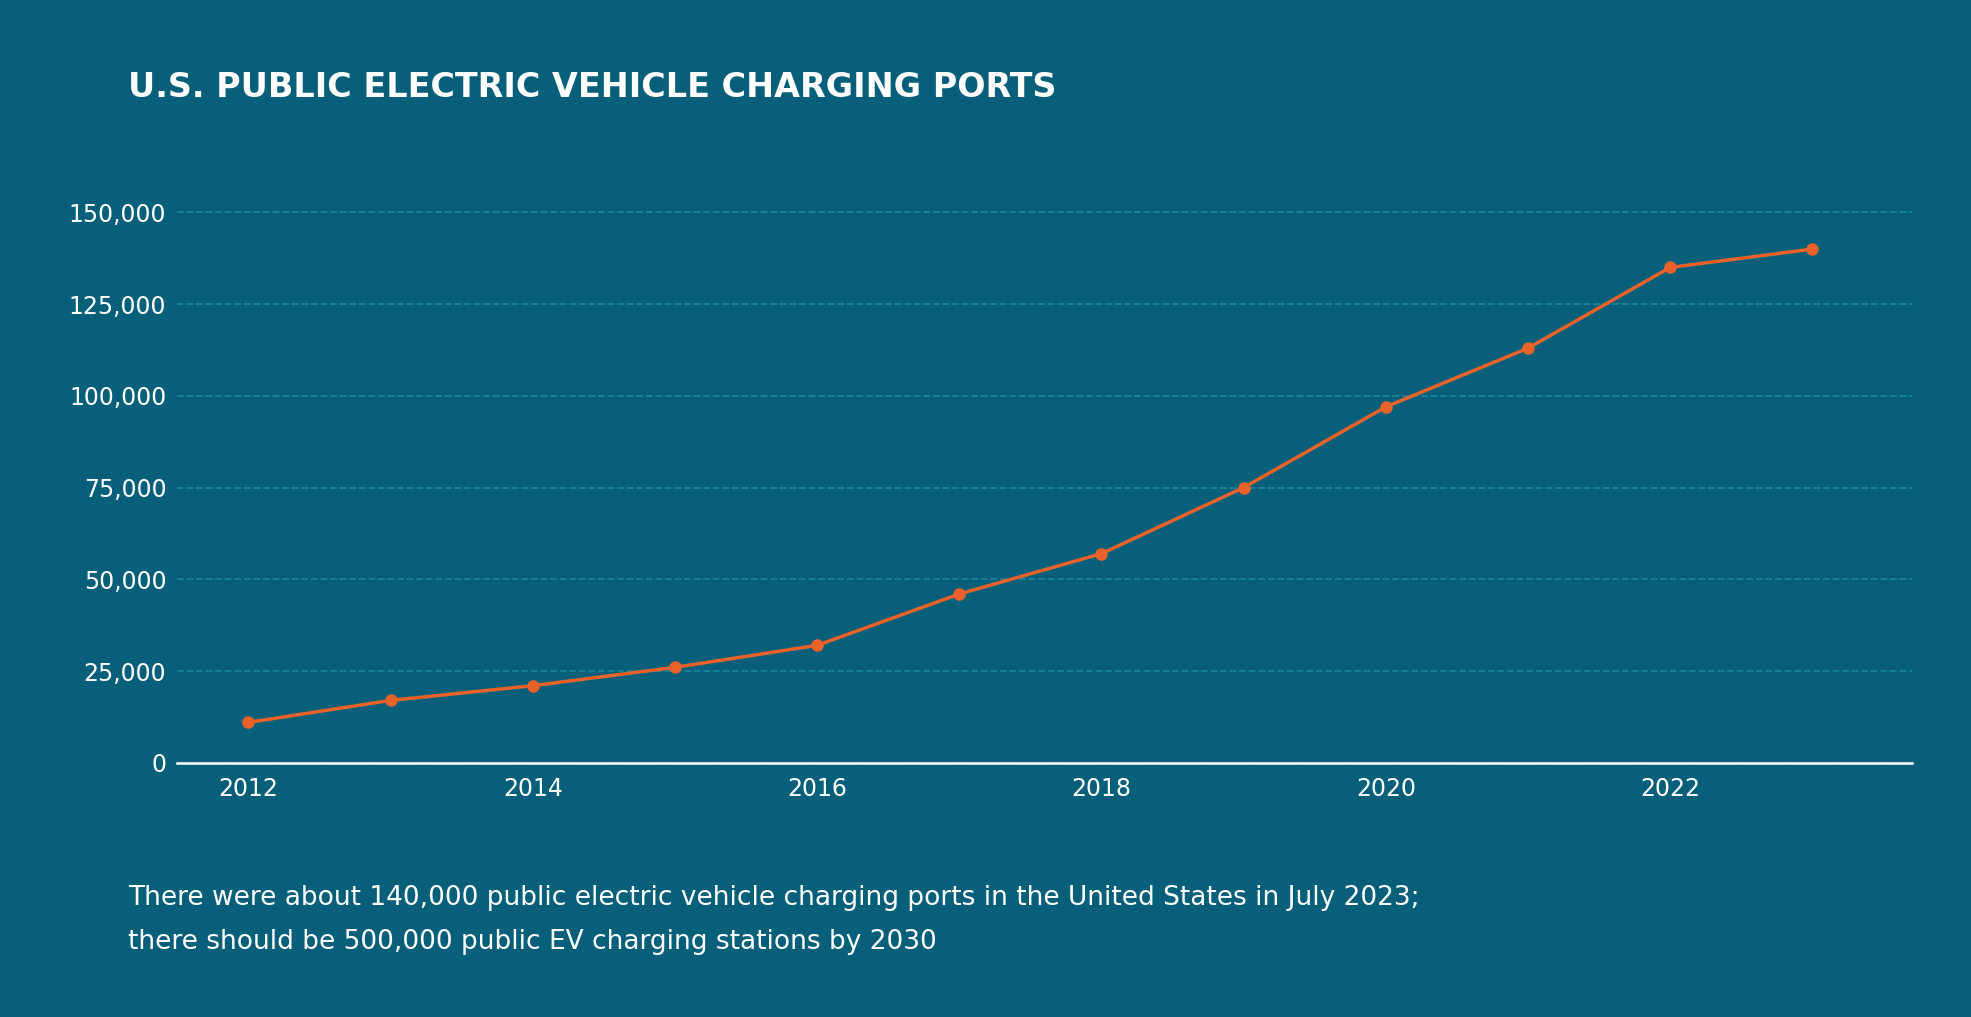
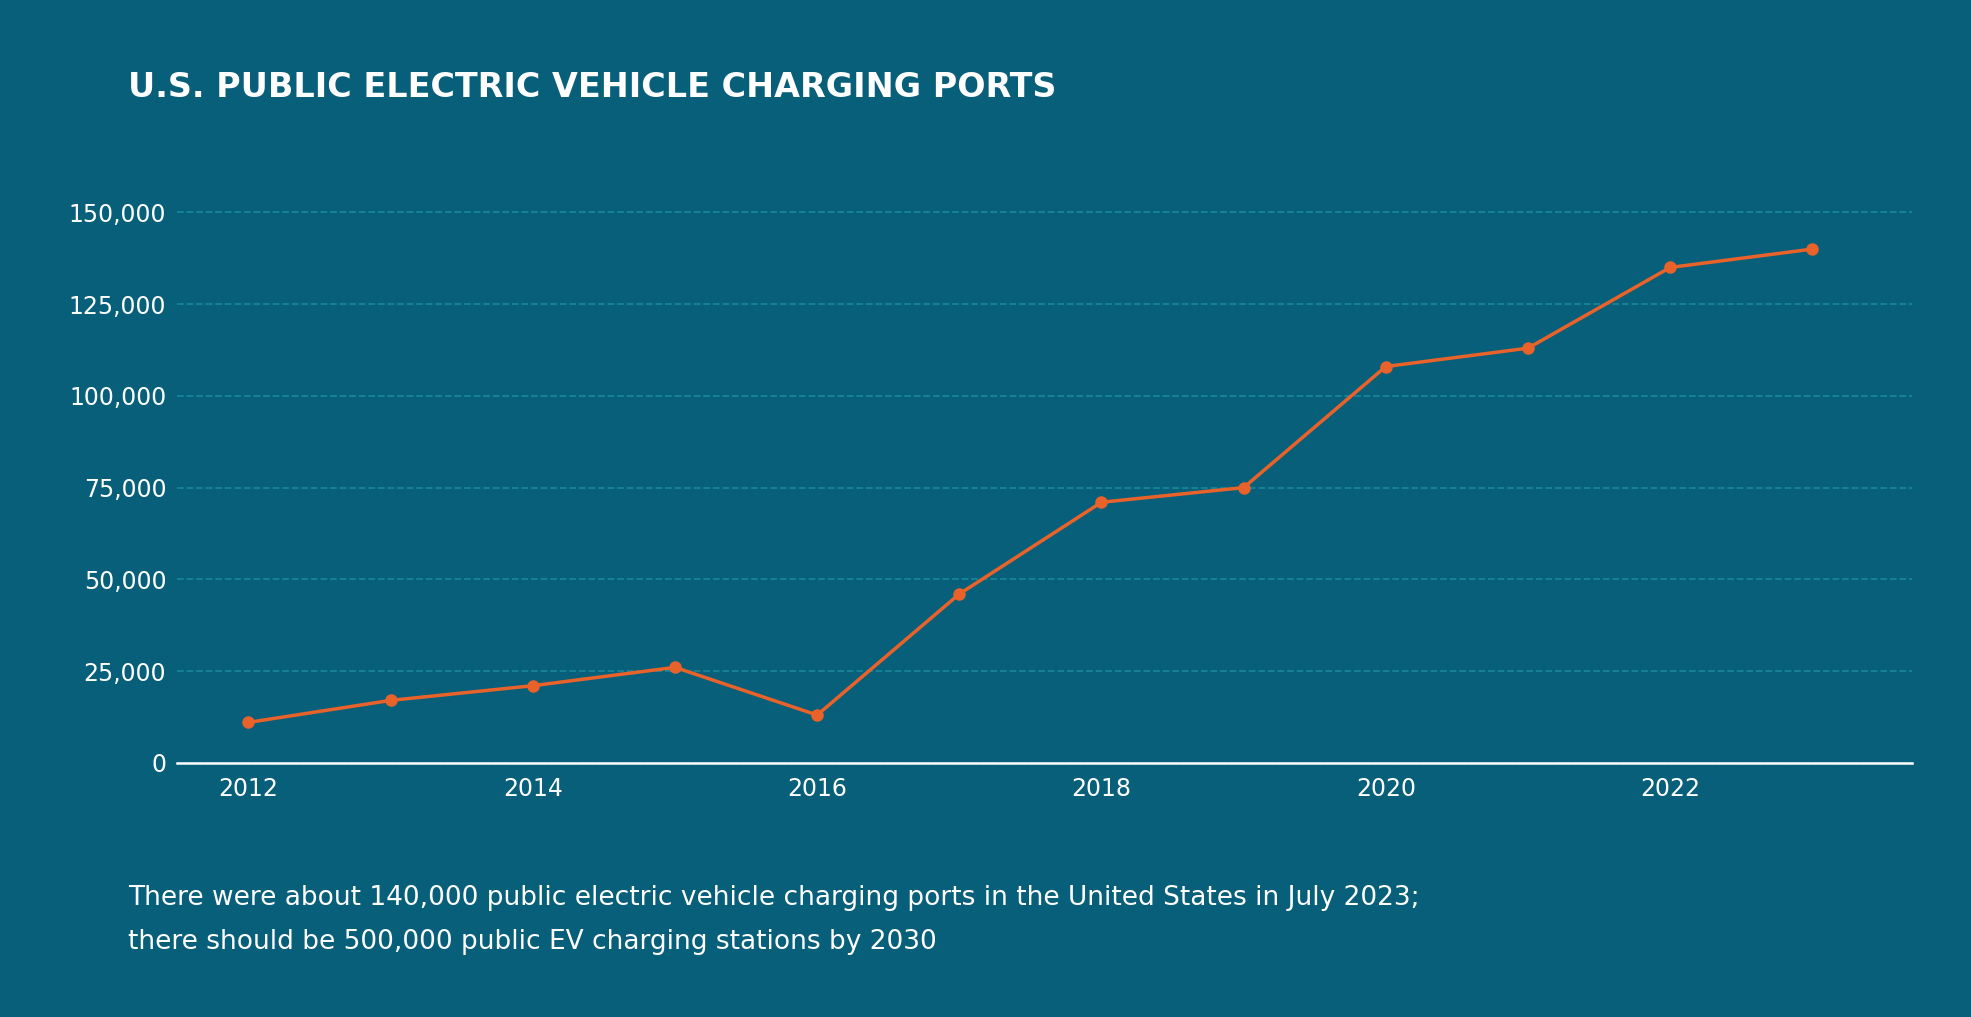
2016: 32,000 -> 13,000
2018: 57,000 -> 71,000
2020: 97,000 -> 108,000
